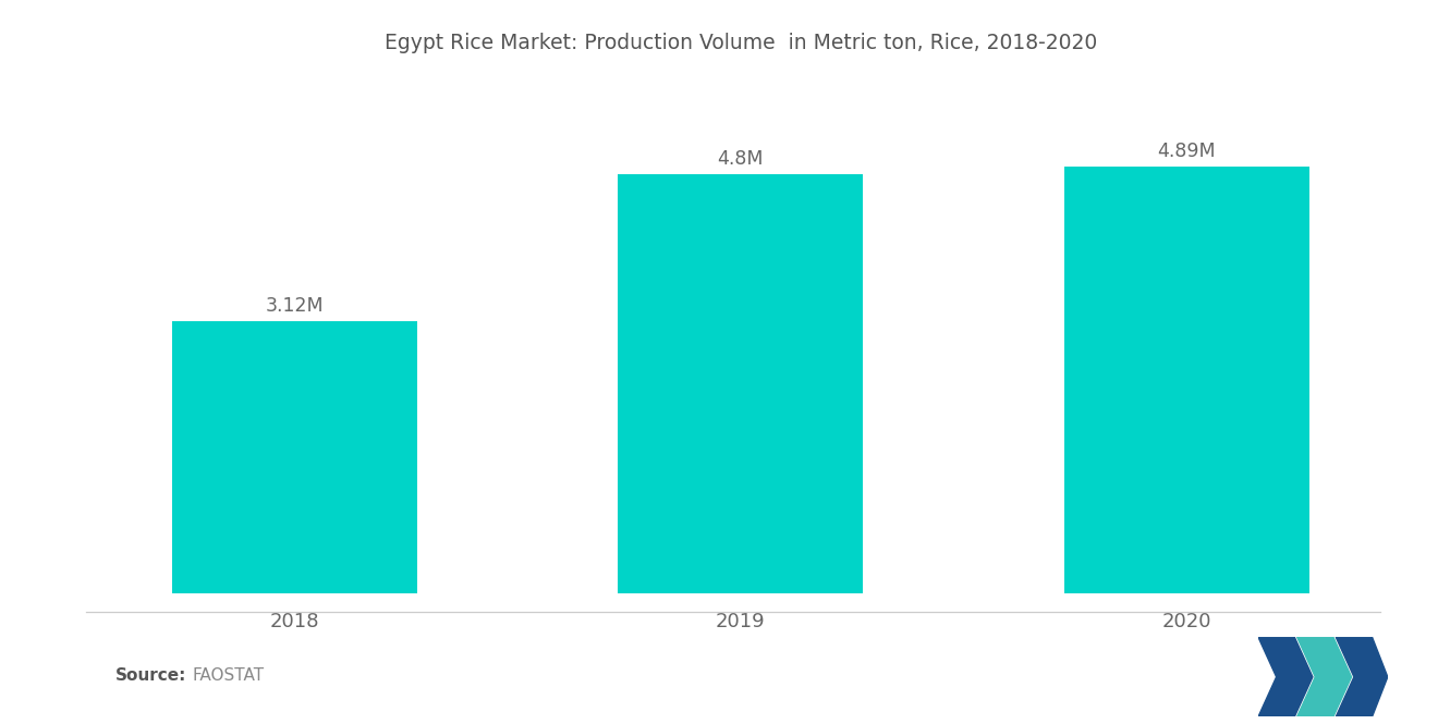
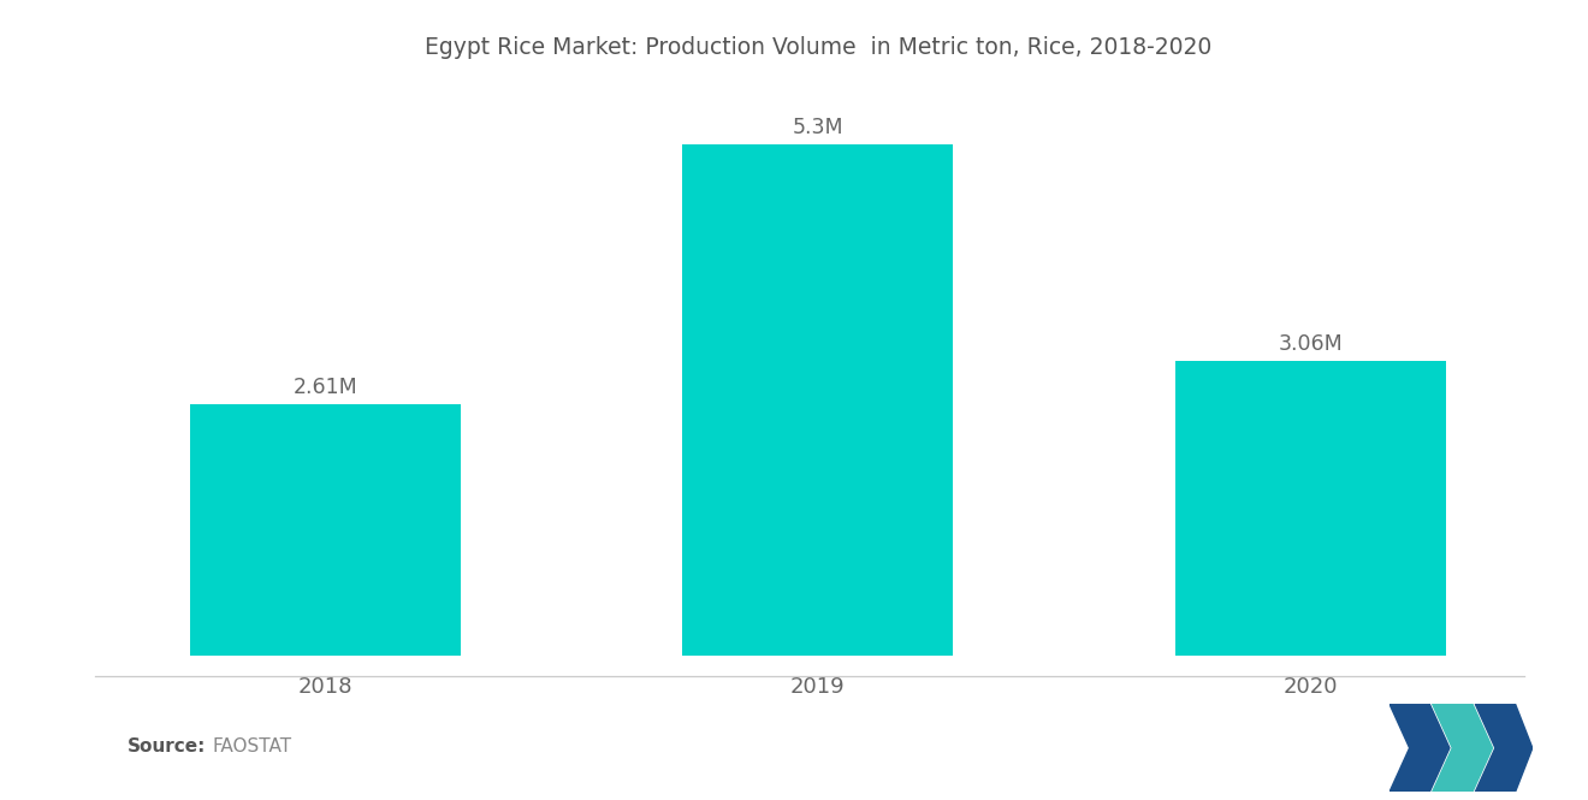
2018: 3.12M -> 2.61M
2019: 4.8M -> 5.3M
2020: 4.89M -> 3.06M
